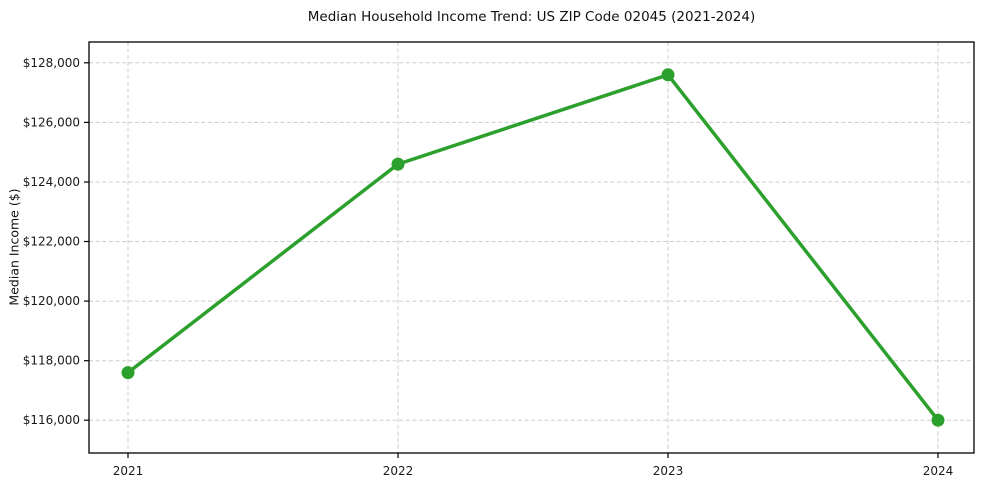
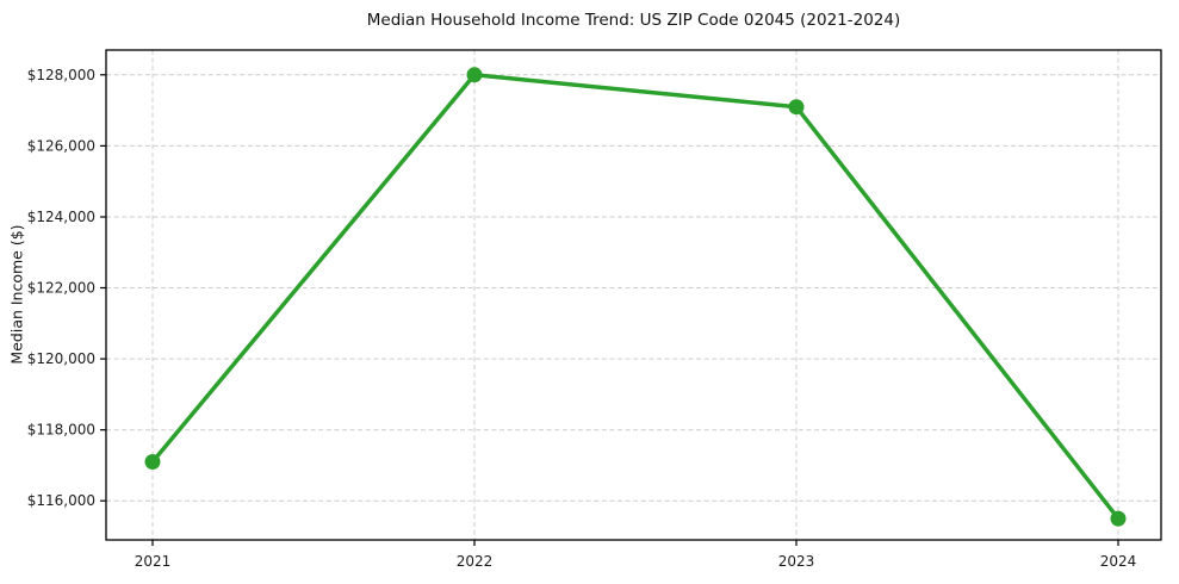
2021: $117600 -> $117100
2022: $124600 -> $128000
2023: $127600 -> $127100
2024: $116000 -> $115500
